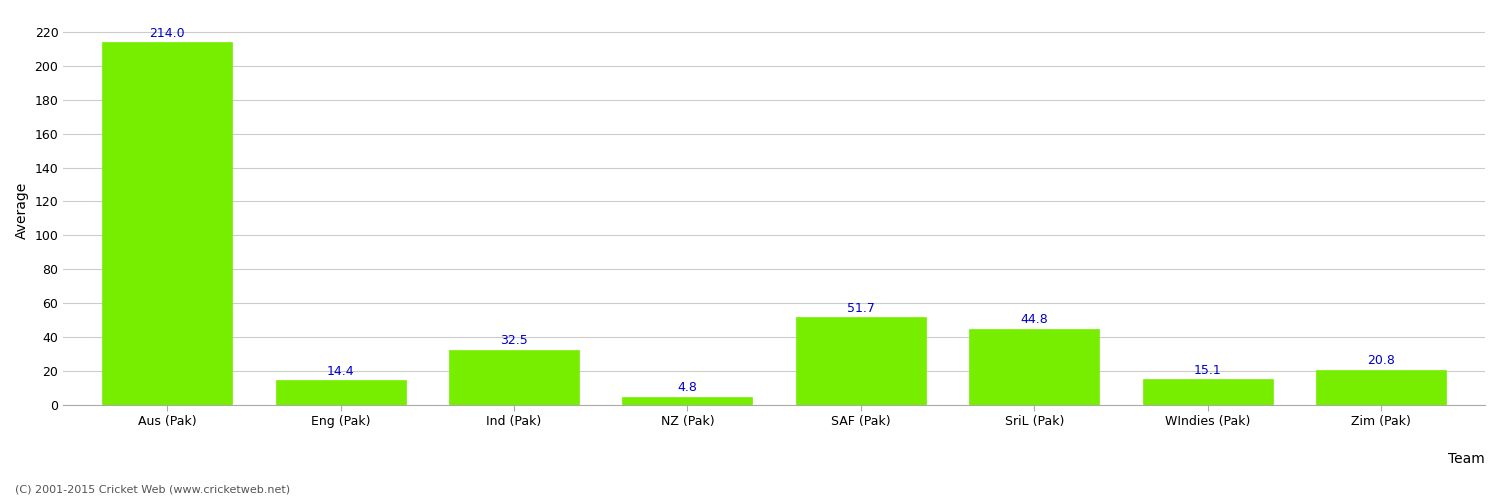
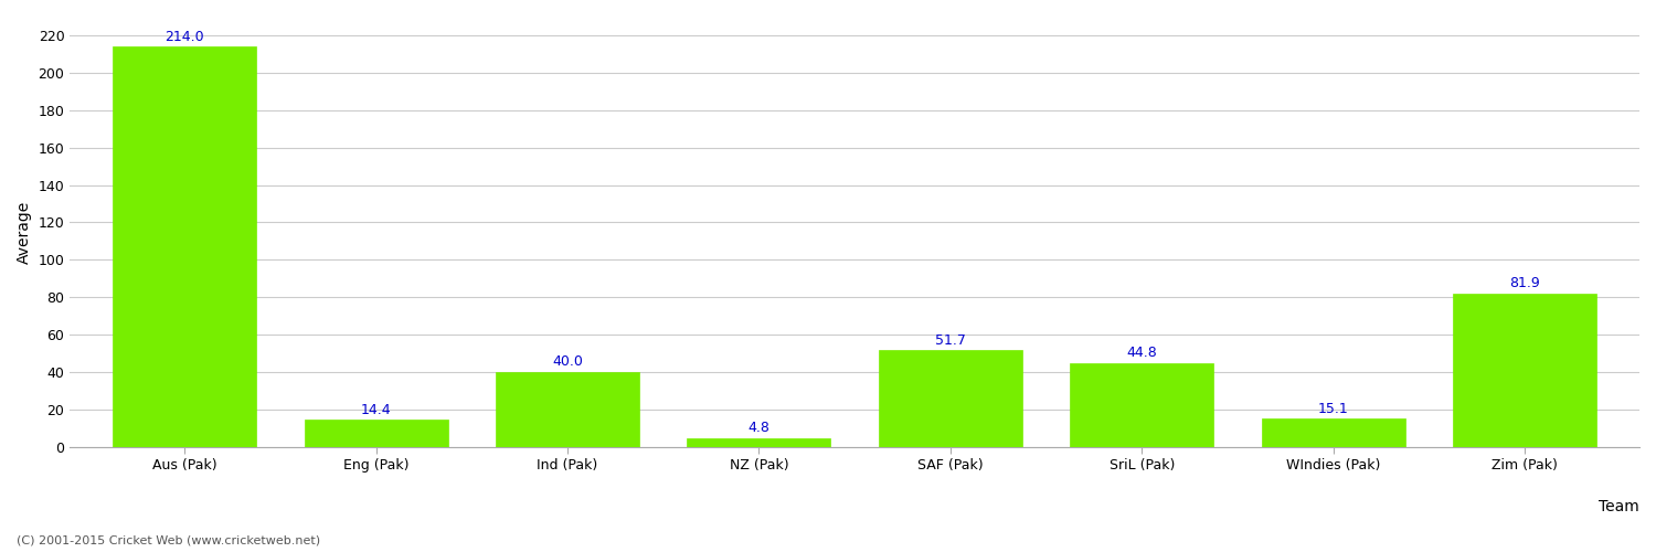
Ind (Pak): 32.5 -> 40.0
Zim (Pak): 20.8 -> 81.9
